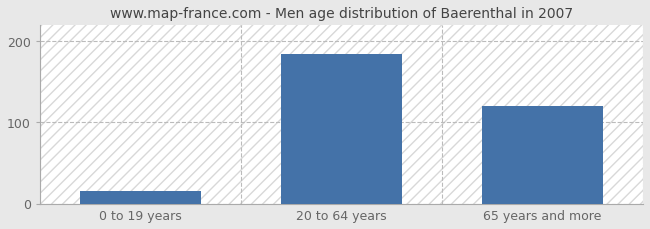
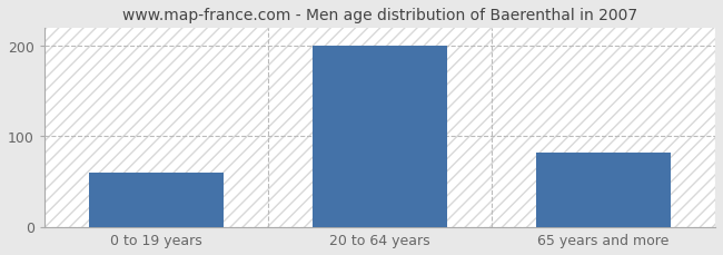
0 to 19 years: 16 -> 60
20 to 64 years: 184 -> 201
65 years and more: 120 -> 82
